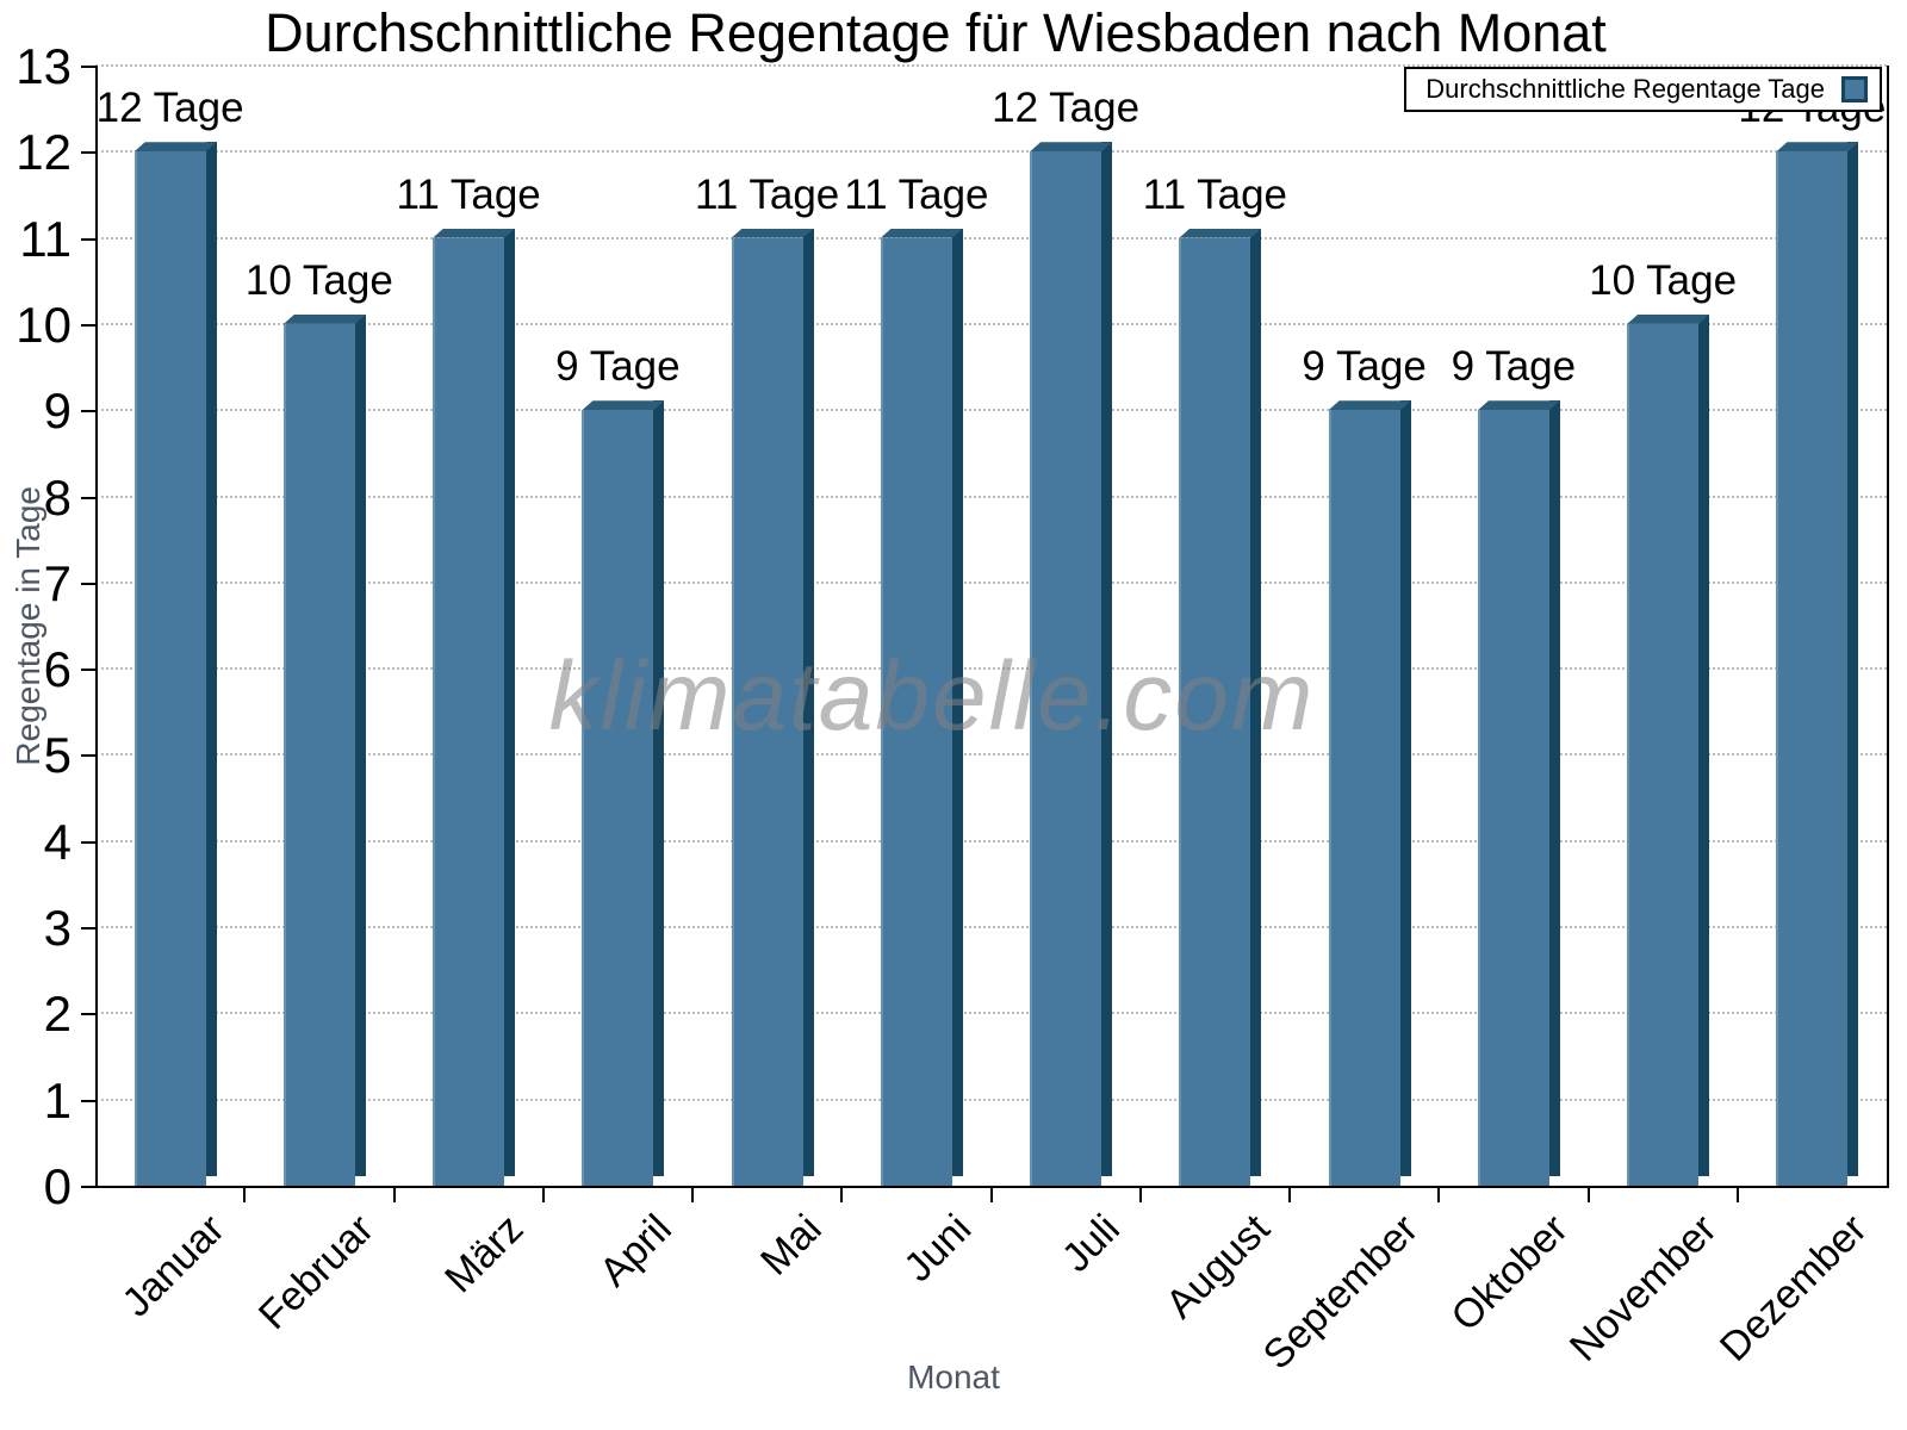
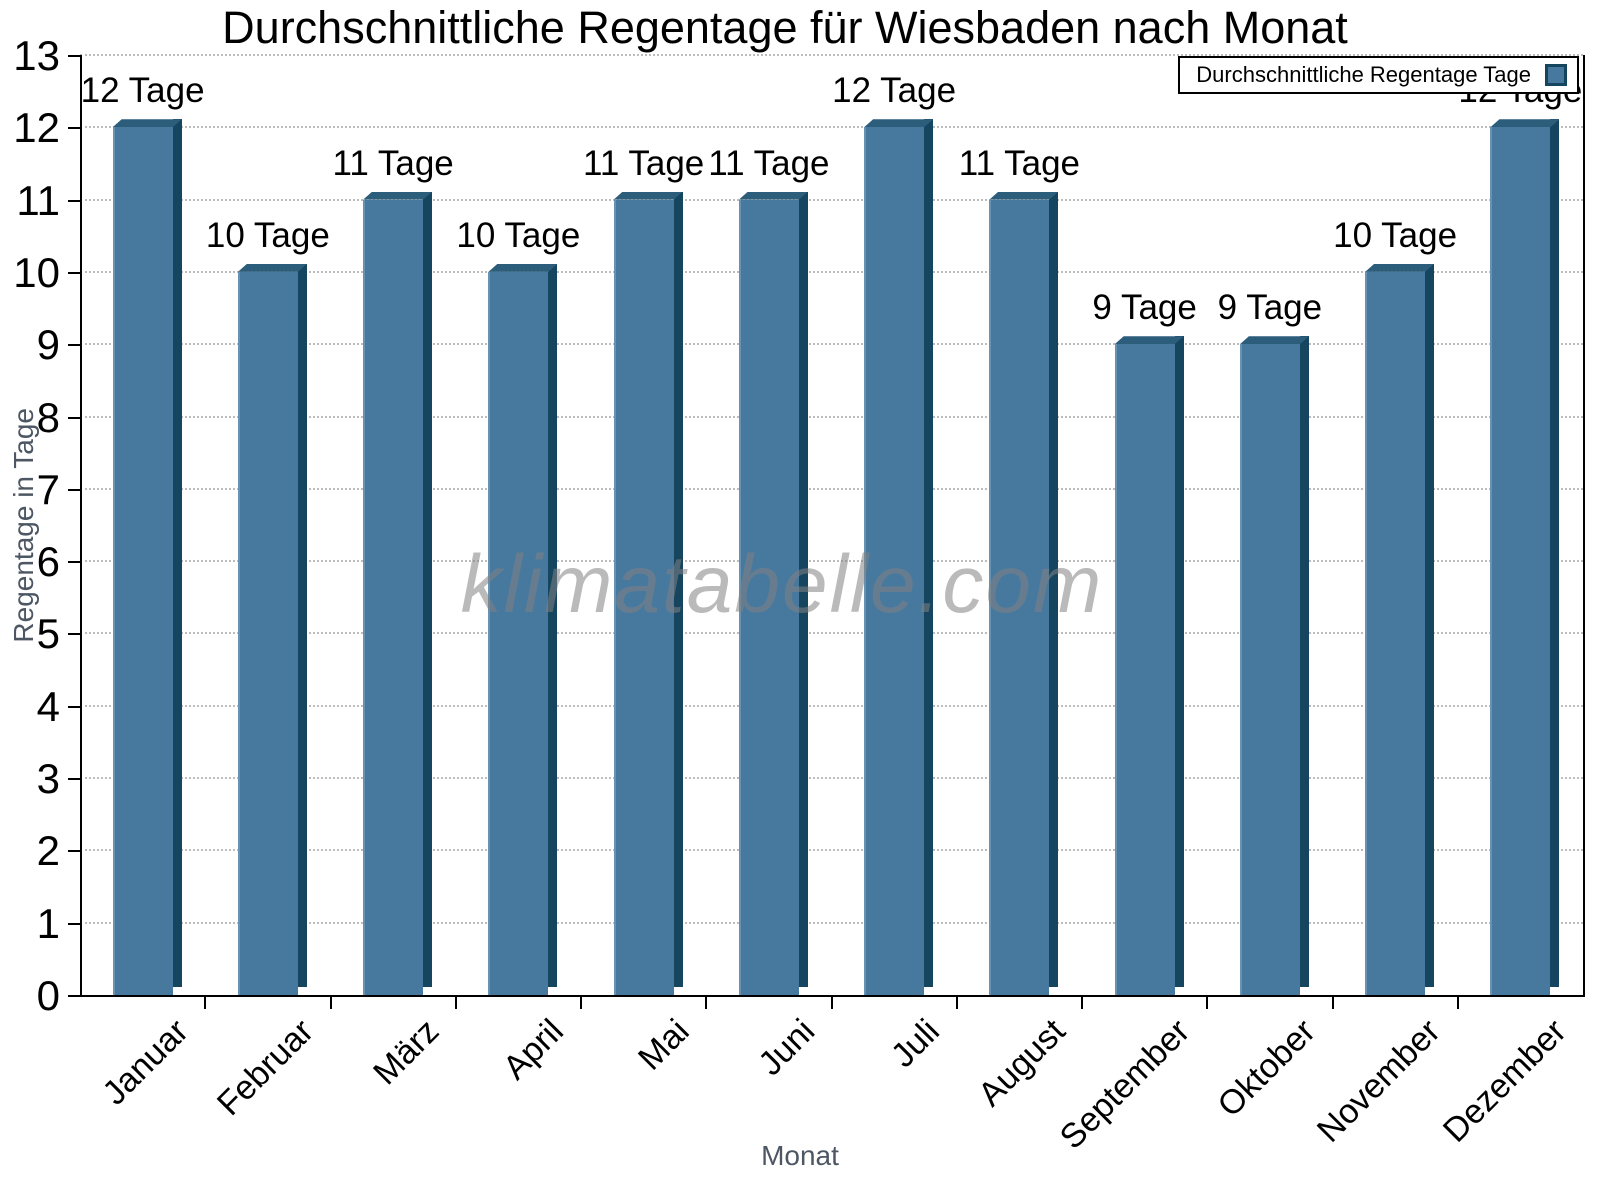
April: 9 -> 10
